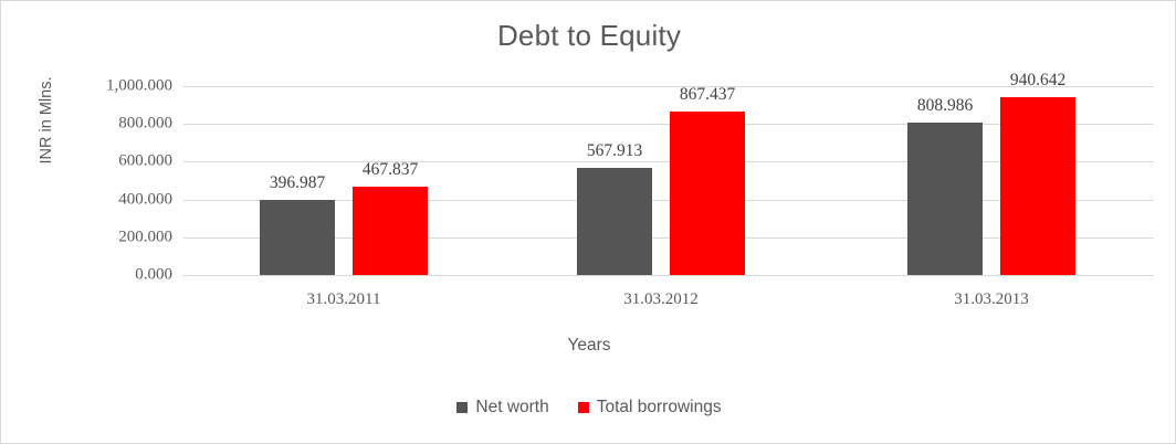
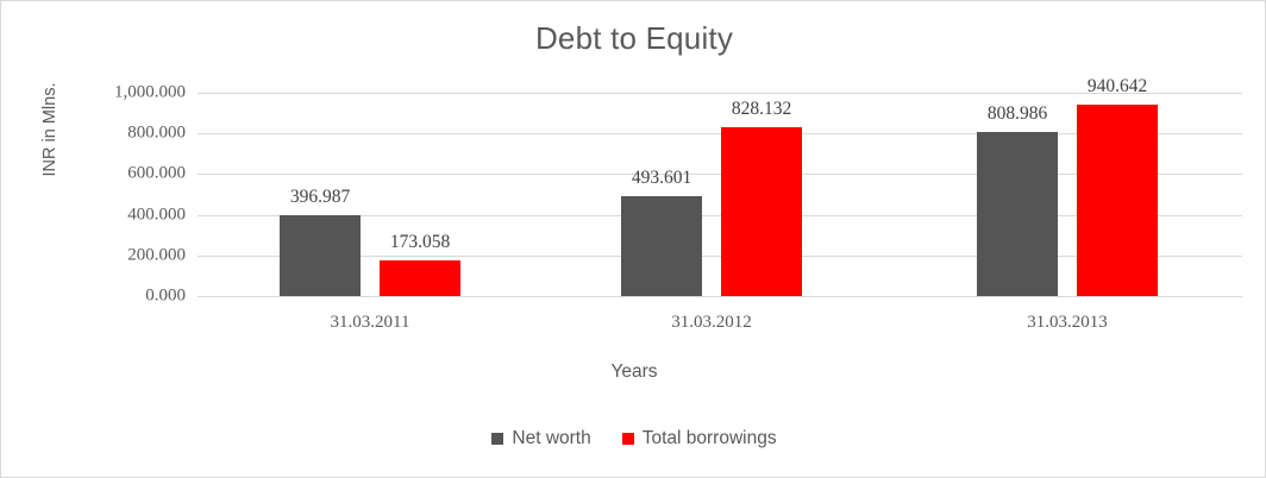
Total borrowings/31.03.2011: 467.837 -> 173.058
Net worth/31.03.2012: 567.913 -> 493.601
Total borrowings/31.03.2012: 867.437 -> 828.132
